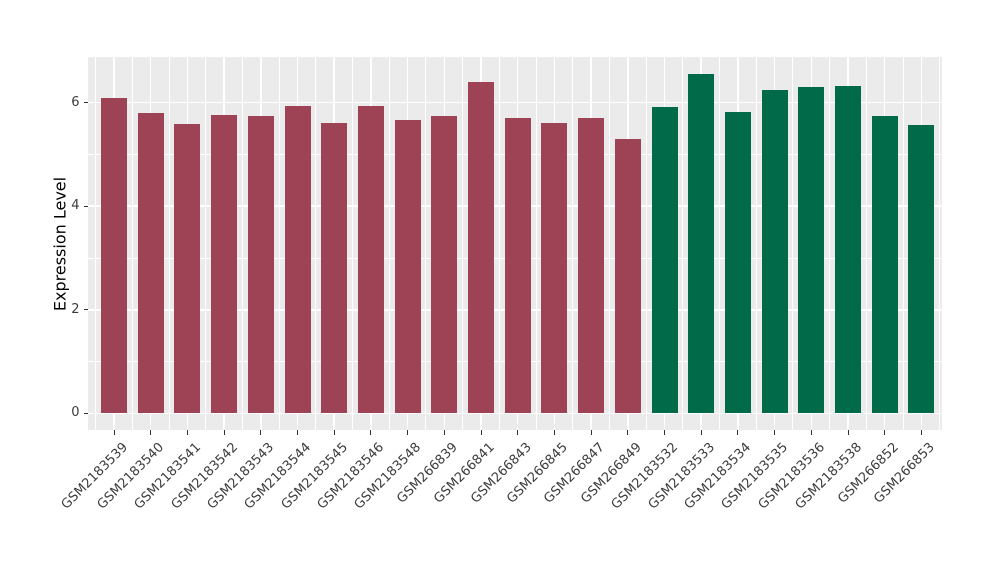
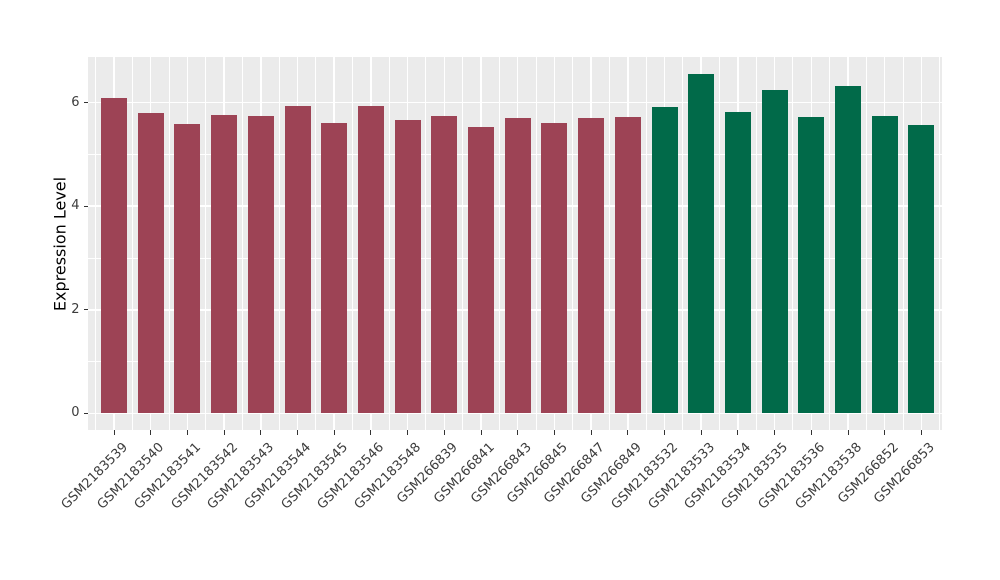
GSM266841: 6.4 -> 5.5
GSM266849: 5.3 -> 5.7
GSM2183536: 6.3 -> 5.7
